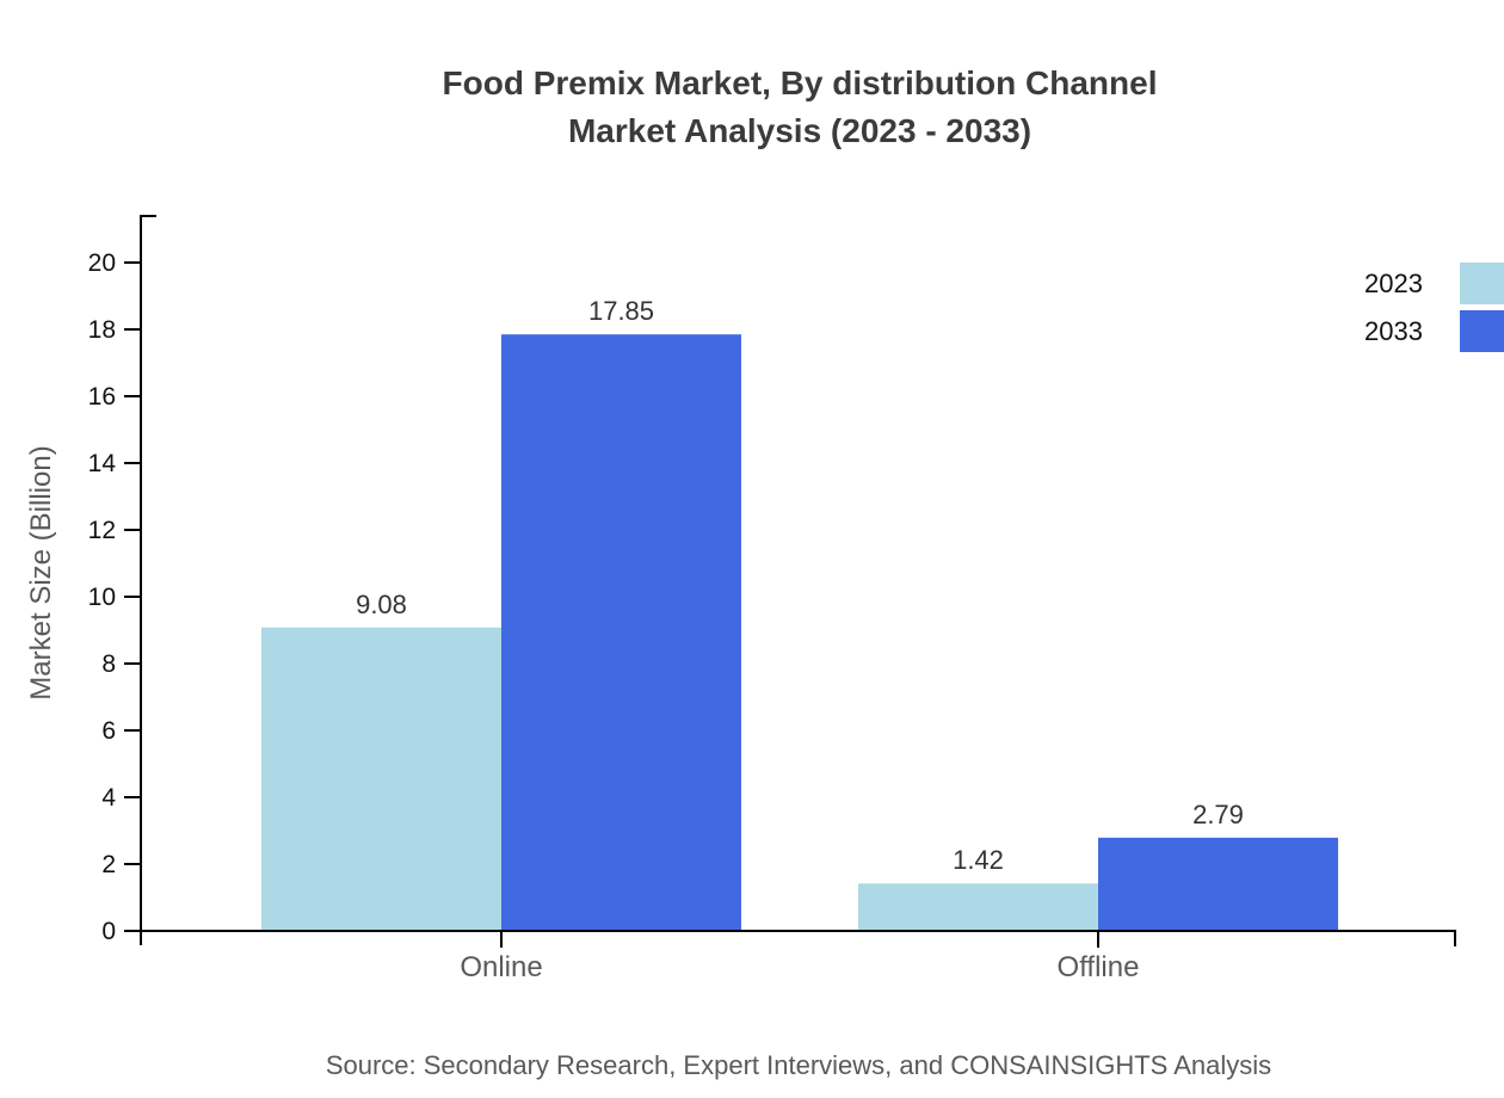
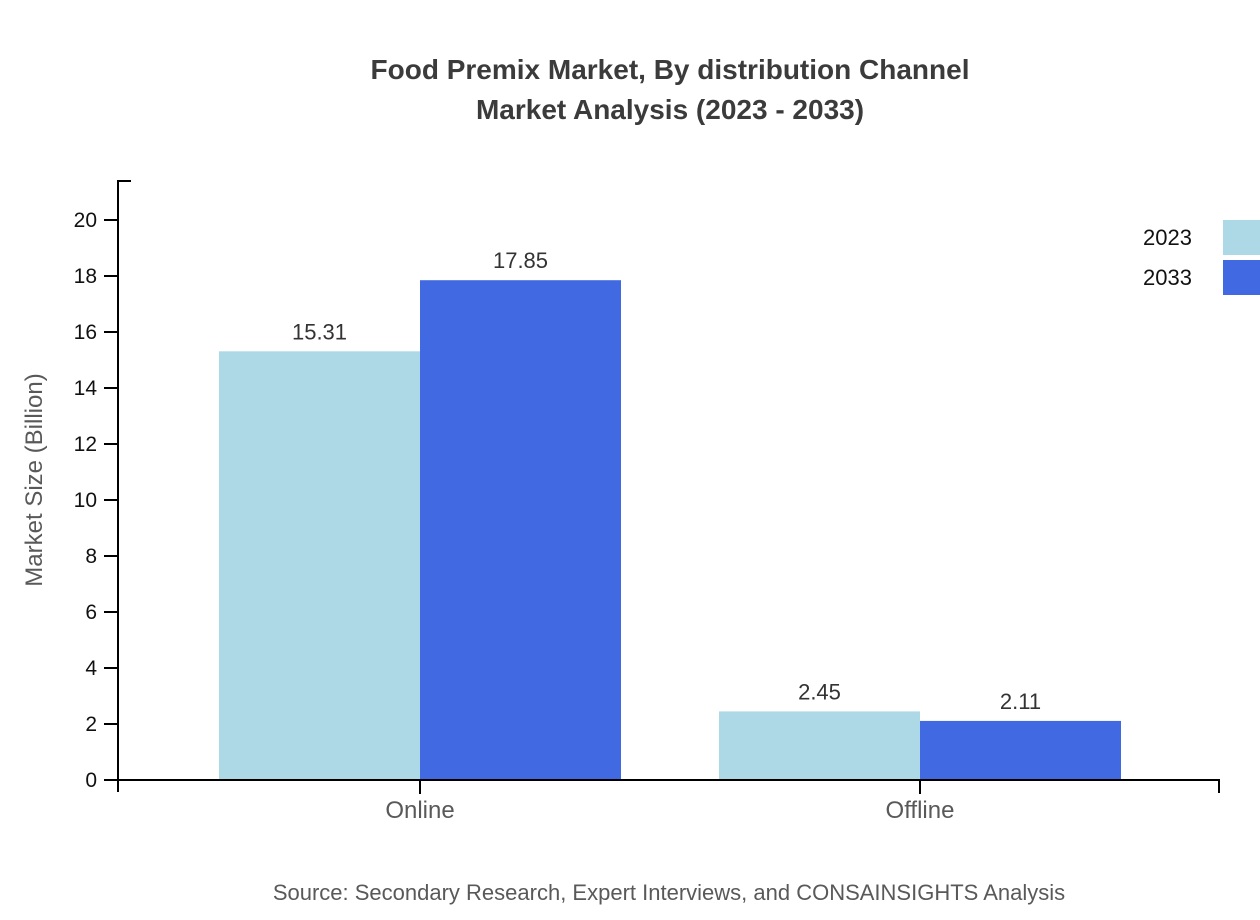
2023/Online: 9.08 -> 15.31
2023/Offline: 1.42 -> 2.45
2033/Offline: 2.79 -> 2.11
